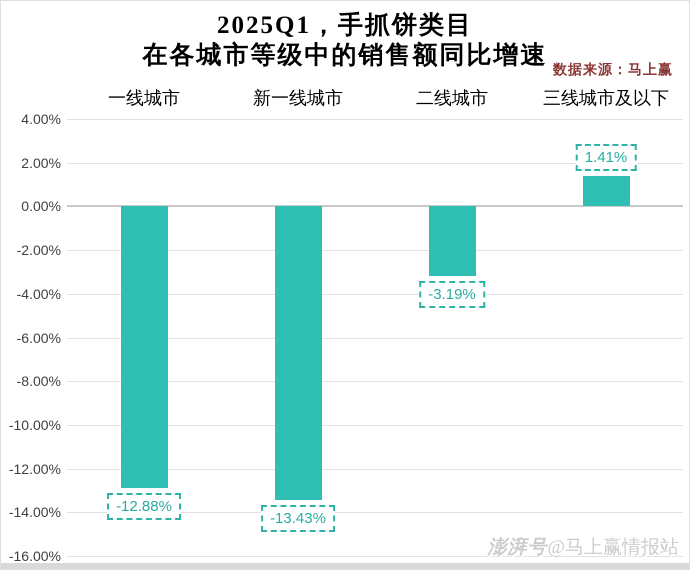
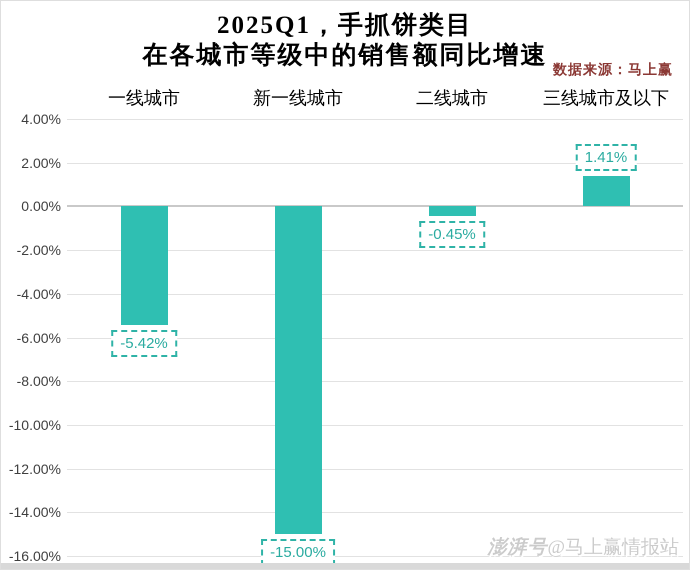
一线城市: -12.88% -> -5.42%
新一线城市: -13.43% -> -15.00%
二线城市: -3.19% -> -0.45%
